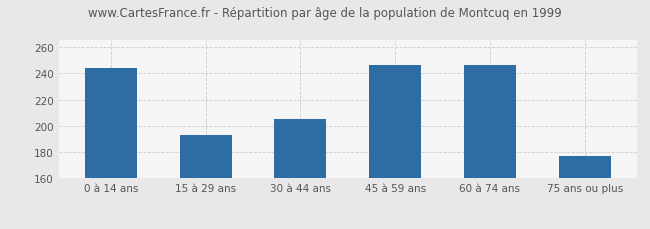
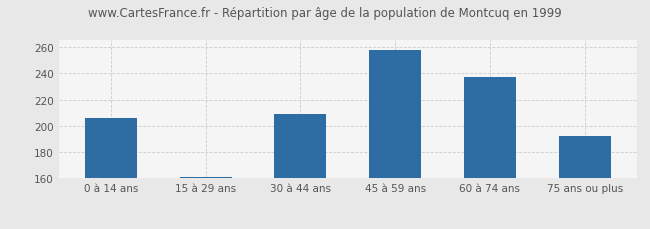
0 à 14 ans: 244 -> 206
15 à 29 ans: 193 -> 161
30 à 44 ans: 205 -> 209
45 à 59 ans: 246 -> 258
60 à 74 ans: 246 -> 237
75 ans ou plus: 177 -> 192
